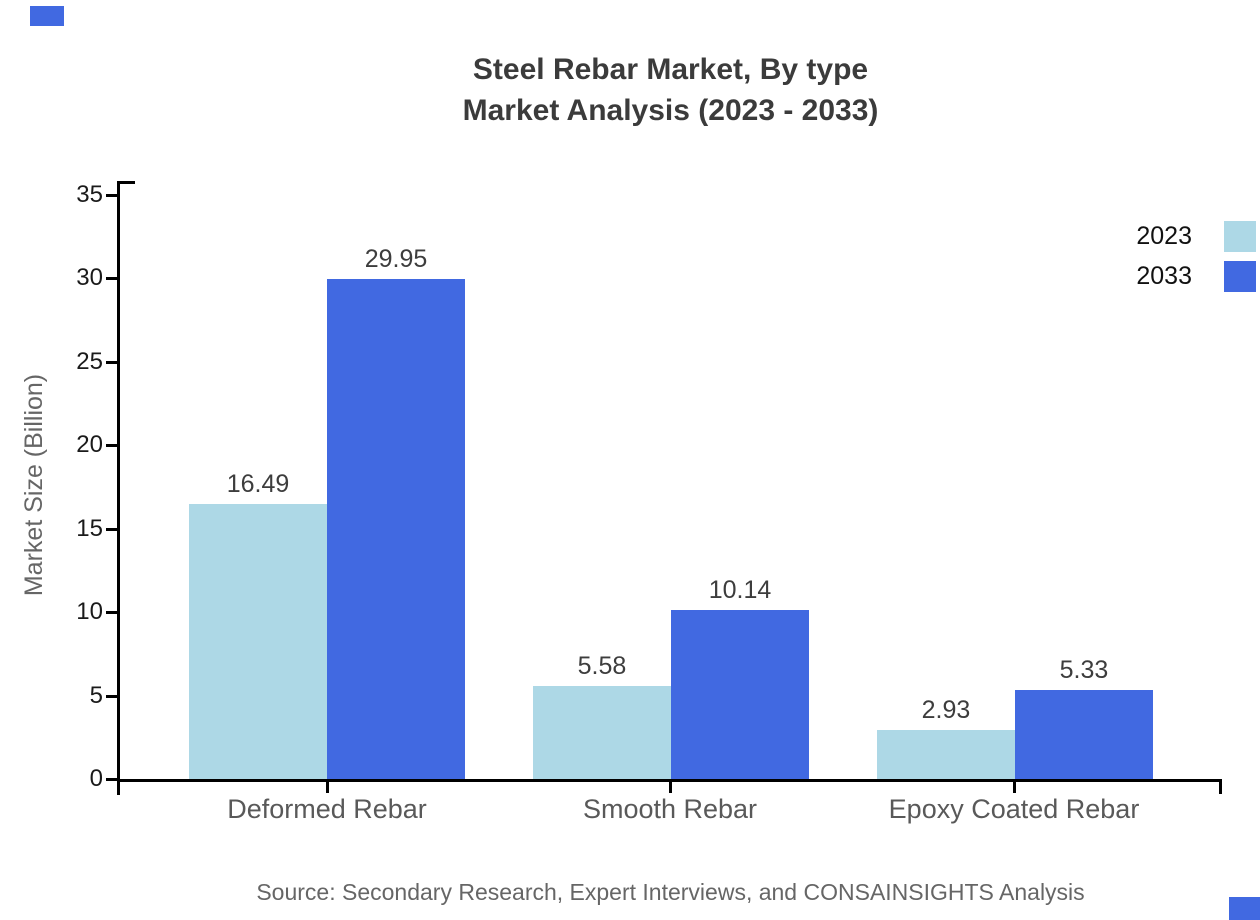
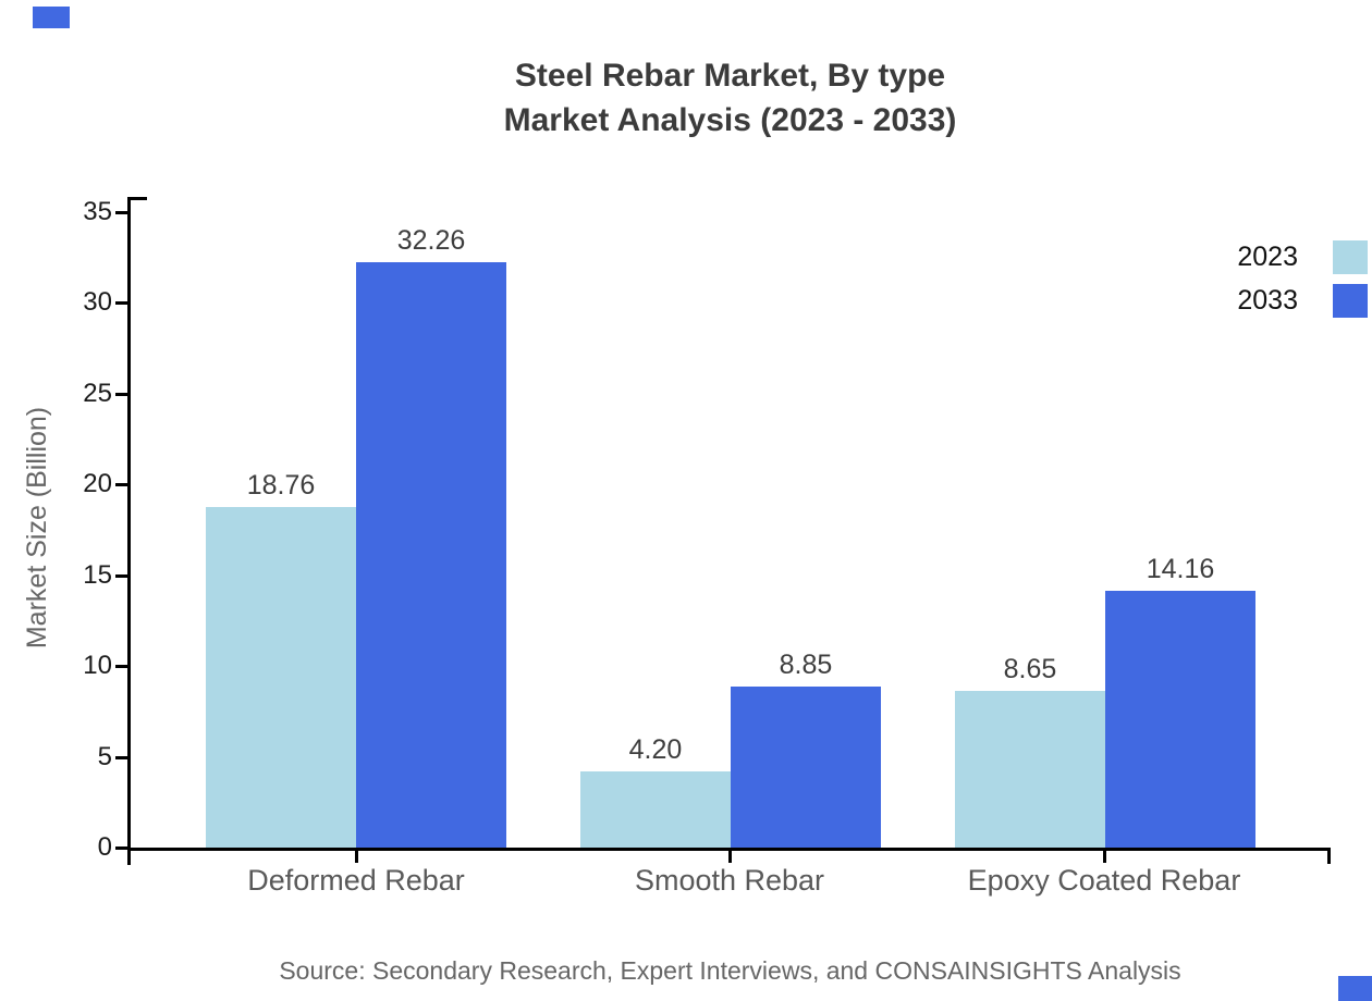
2023/Deformed Rebar: 16.49 -> 18.76
2033/Deformed Rebar: 29.95 -> 32.26
2023/Smooth Rebar: 5.58 -> 4.20
2033/Smooth Rebar: 10.14 -> 8.85
2023/Epoxy Coated Rebar: 2.93 -> 8.65
2033/Epoxy Coated Rebar: 5.33 -> 14.16
